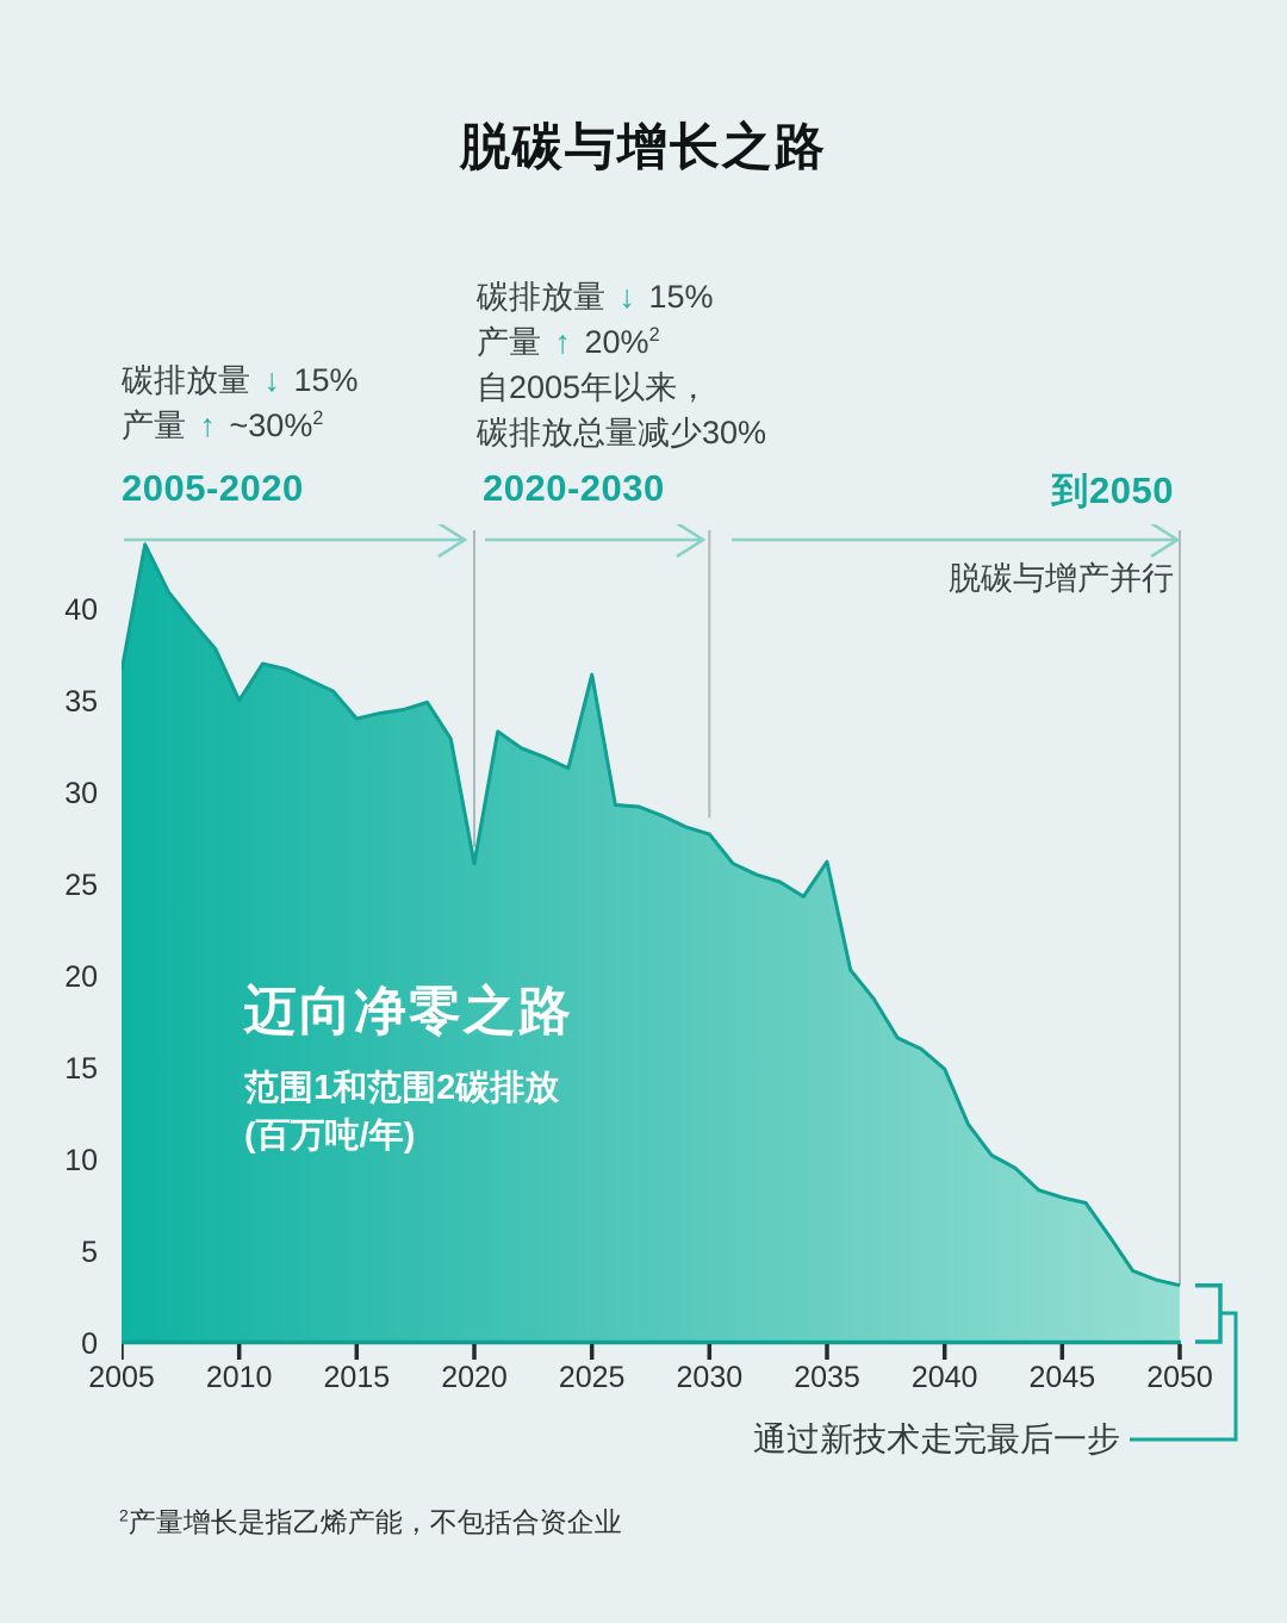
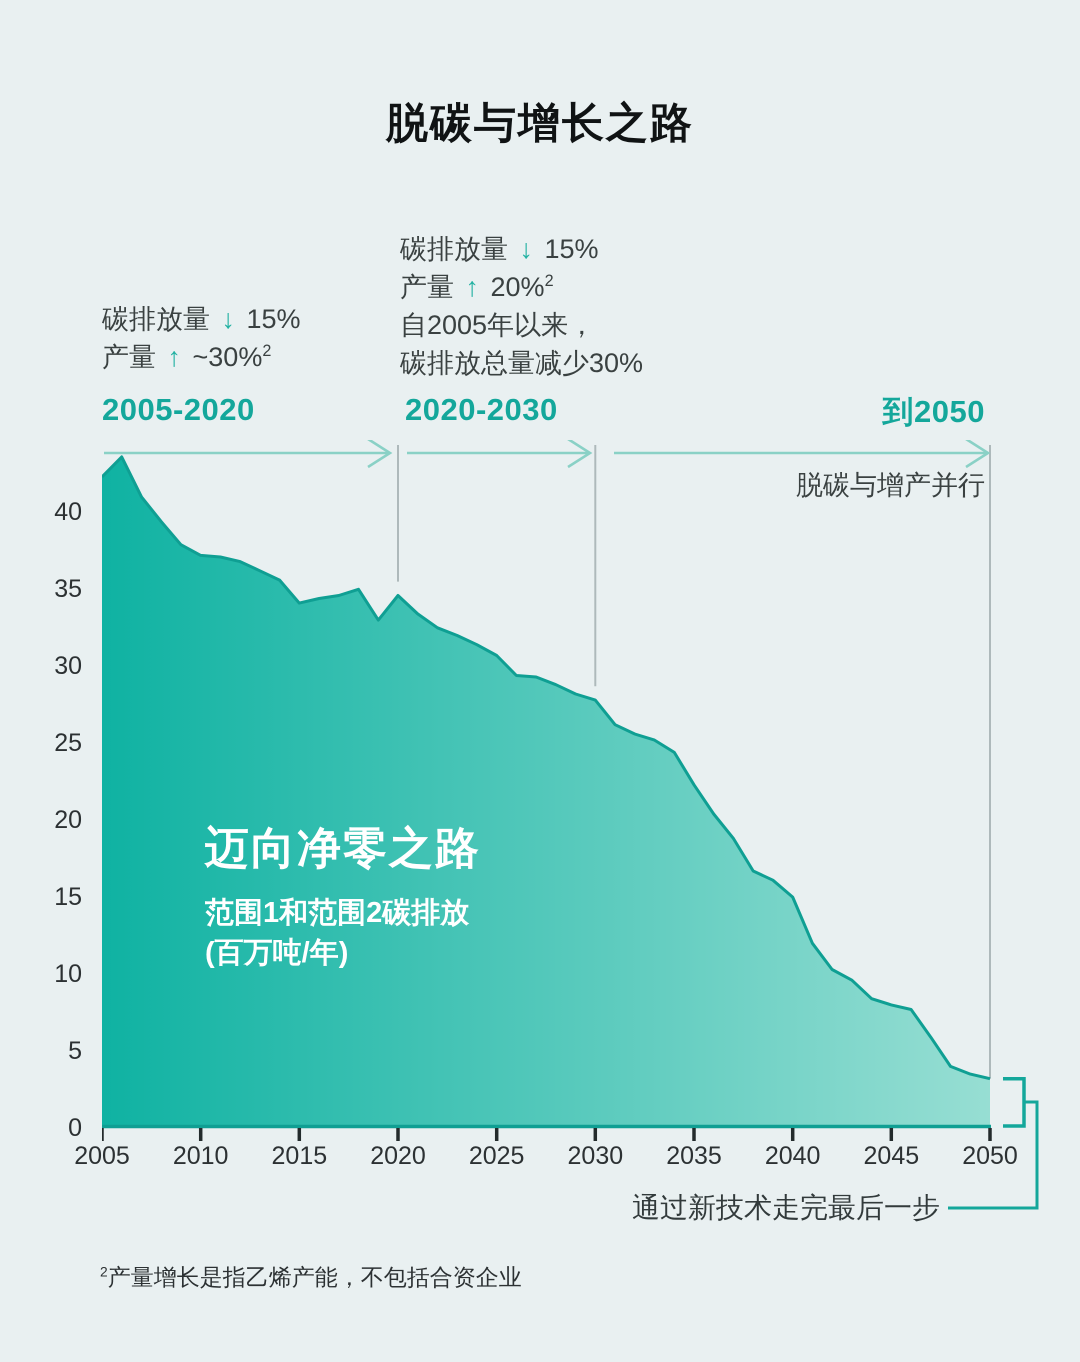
2005: 36.7 -> 42.3
2010: 35.1 -> 37.2
2020: 26.2 -> 34.6
2025: 36.5 -> 30.7
2035: 26.3 -> 22.3
